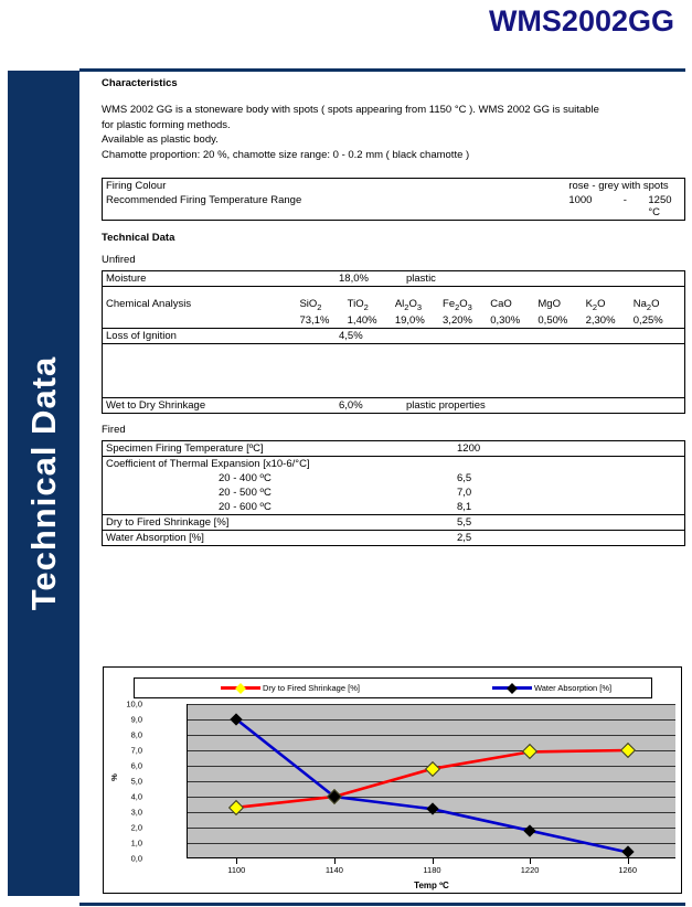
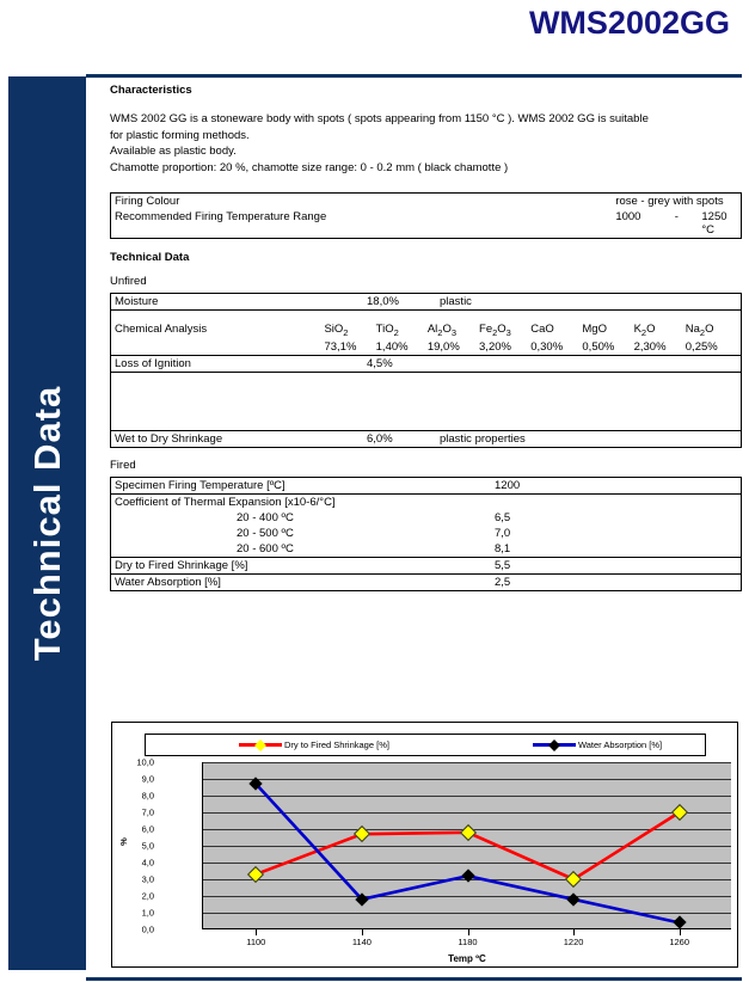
Water Absorption [%]/1100: 9,0 -> 8,7
Dry to Fired Shrinkage [%]/1140: 4,0 -> 5,7
Water Absorption [%]/1140: 4,0 -> 1,8
Dry to Fired Shrinkage [%]/1220: 6,9 -> 3,0
